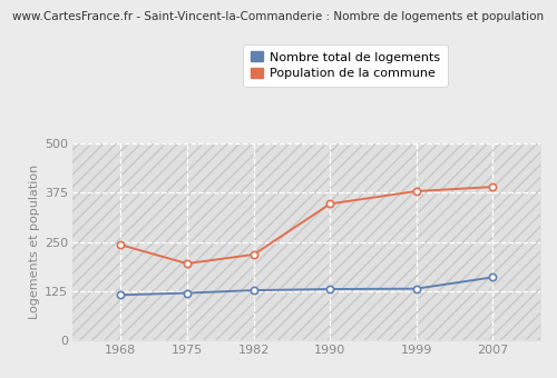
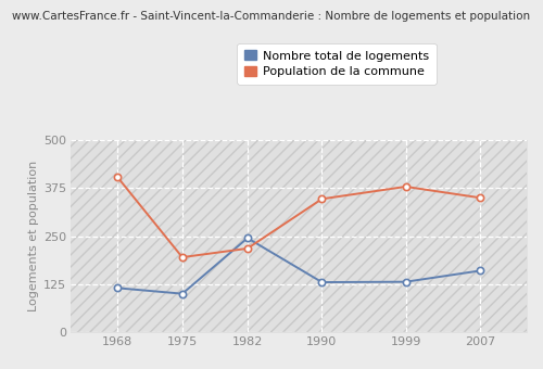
Population de la commune/1968: 243 -> 405
Nombre total de logements/1975: 120 -> 100
Nombre total de logements/1982: 127 -> 245
Population de la commune/2007: 390 -> 350
